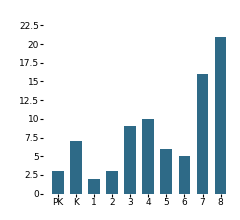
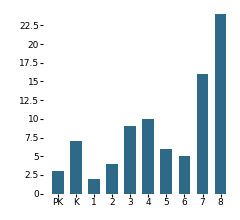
2: 3 -> 4
8: 21 -> 24
